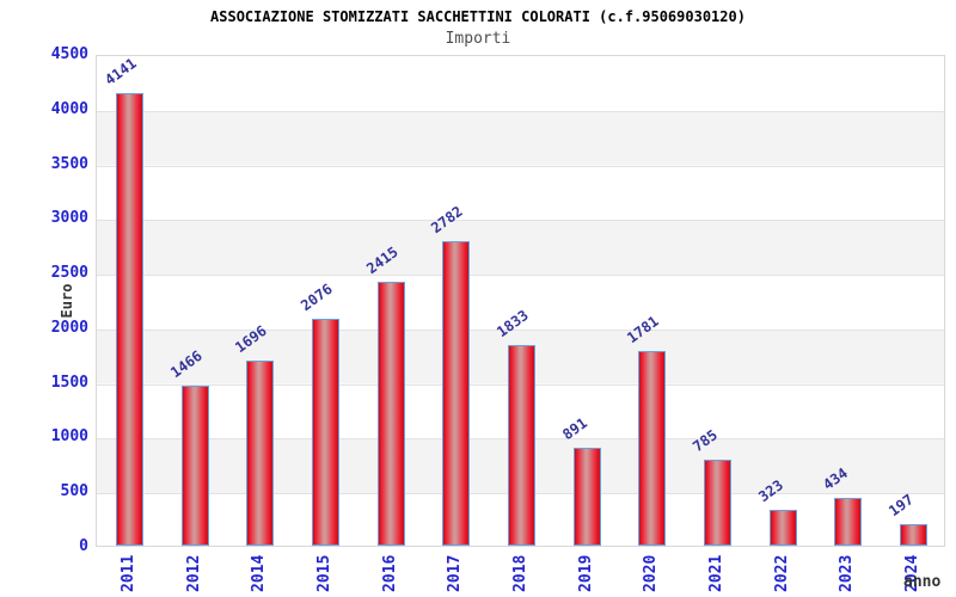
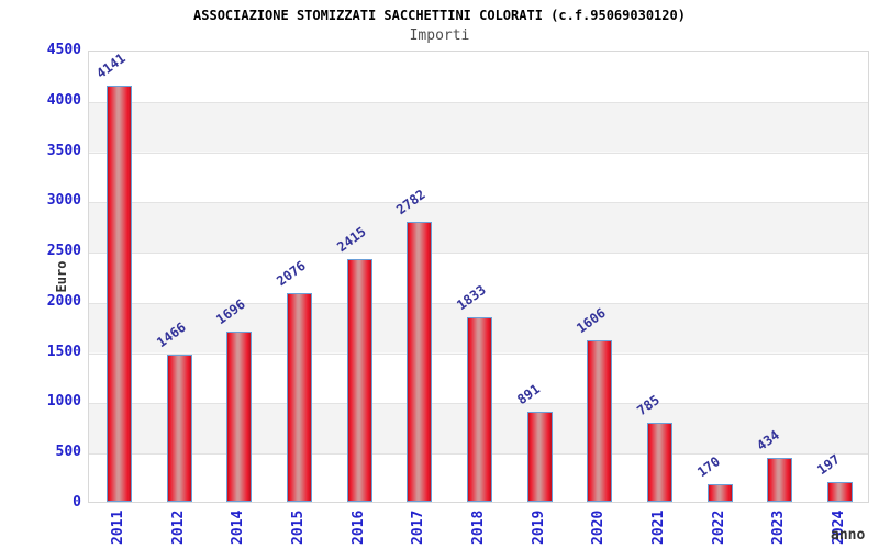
2020: 1781 -> 1606
2022: 323 -> 170
